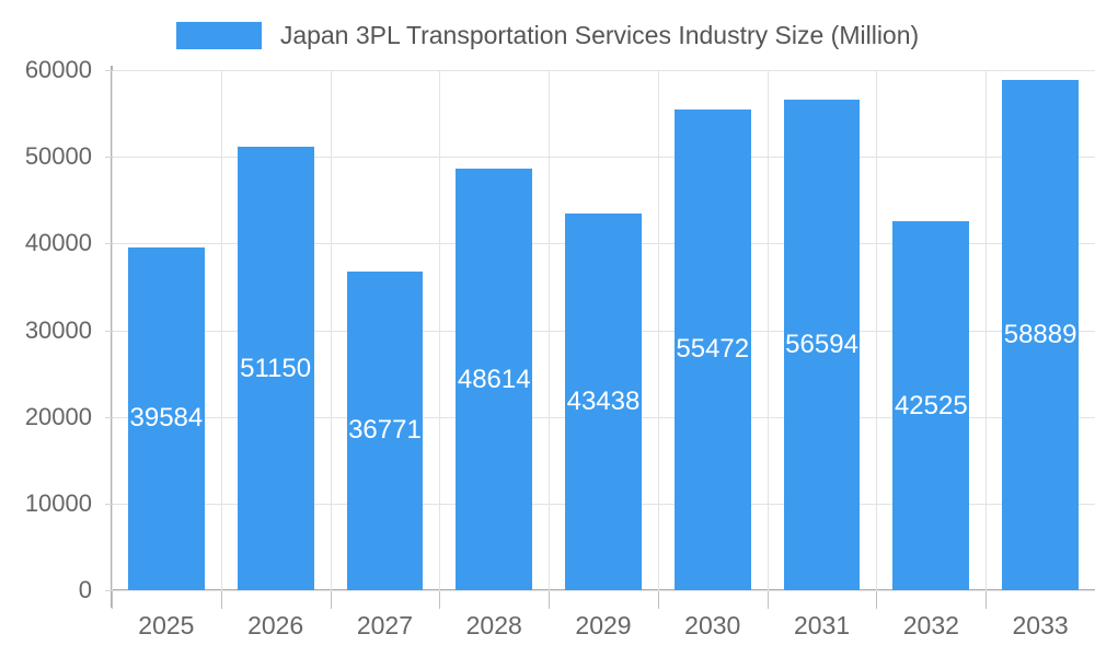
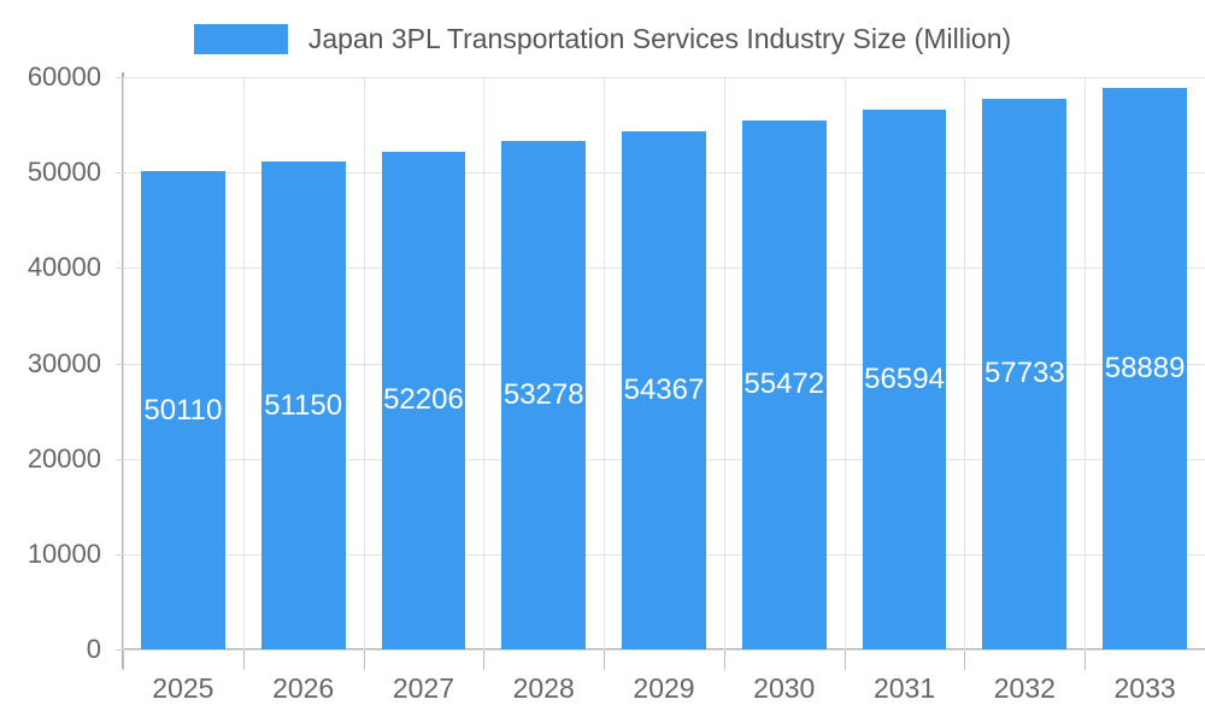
2025: 39584 -> 50110
2027: 36771 -> 52206
2028: 48614 -> 53278
2029: 43438 -> 54367
2032: 42525 -> 57733
